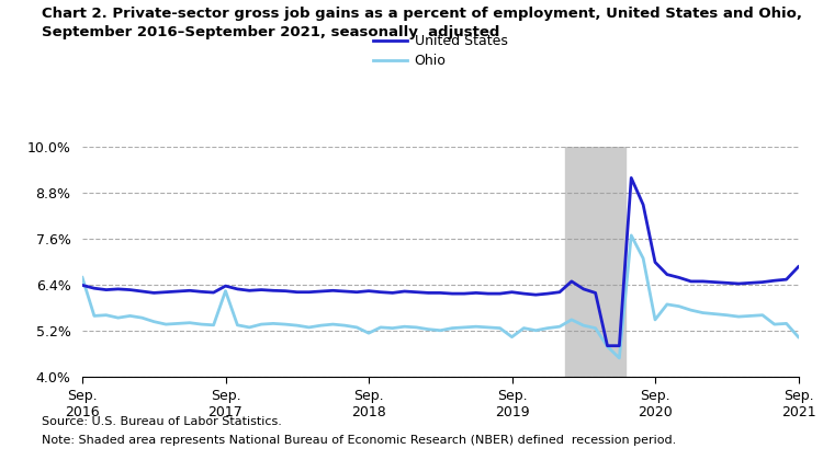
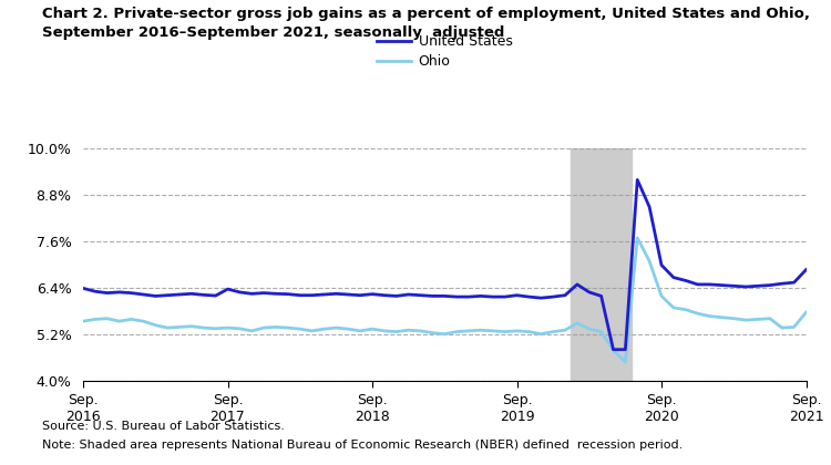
Ohio/Sep. 2016: 6.60% -> 5.55%
Ohio/Sep. 2017: 6.25% -> 5.38%
Ohio/Sep. 2018: 5.15% -> 5.35%
Ohio/Sep. 2019: 5.05% -> 5.30%
Ohio/Sep. 2020: 5.50% -> 6.20%
Ohio/Sep. 2021: 5.05% -> 5.78%
